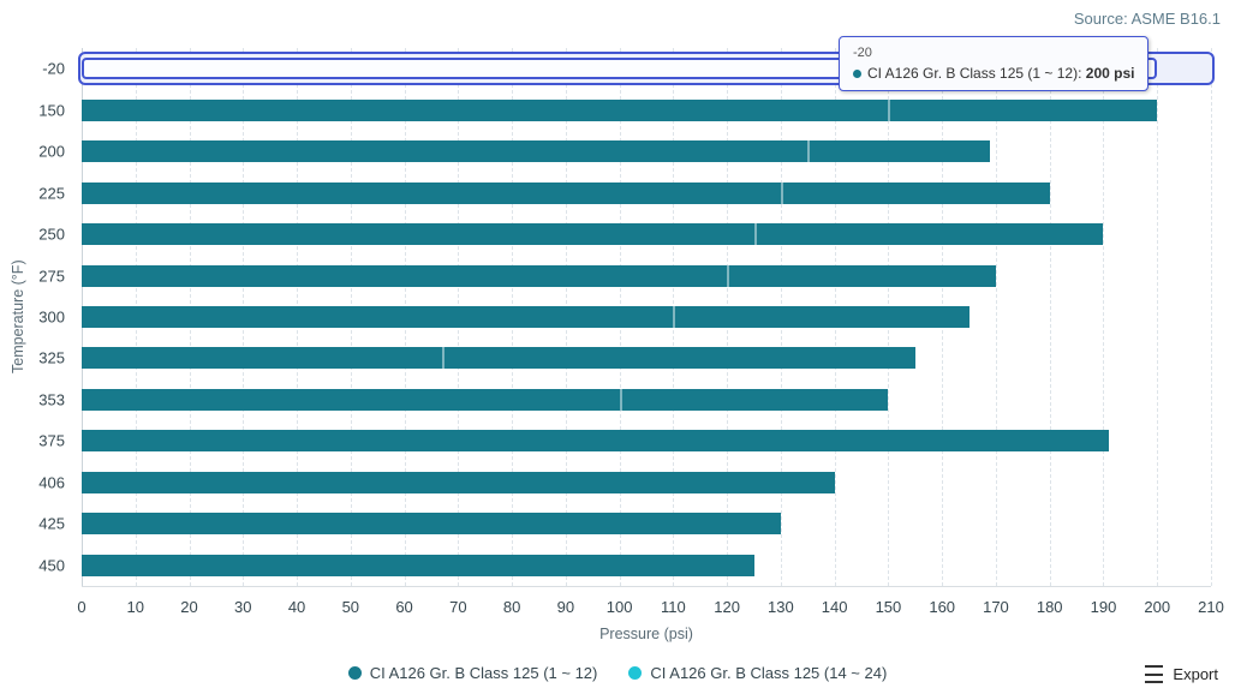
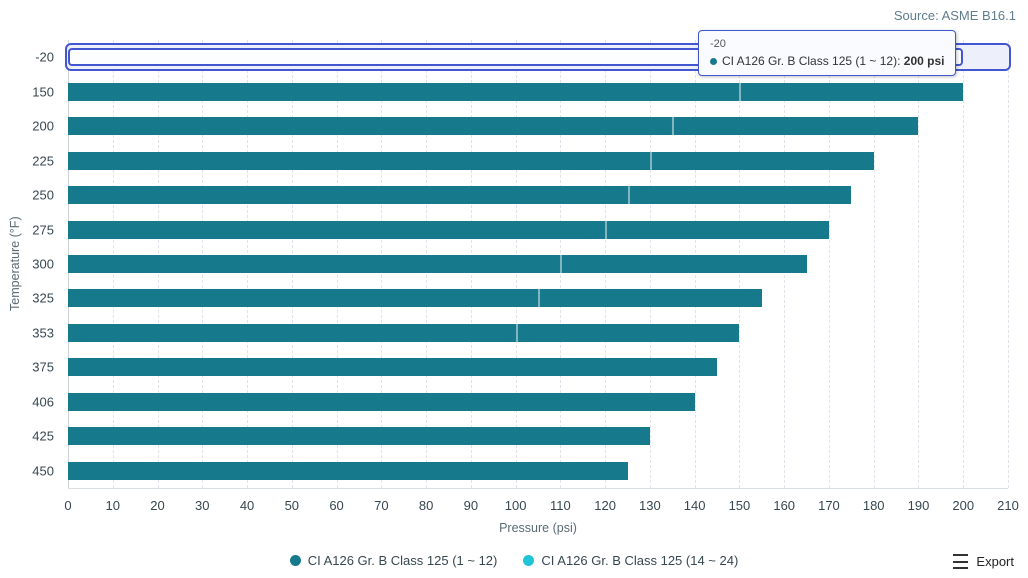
CI A126 Gr. B Class 125 (1 ~ 12)/200: 169 -> 190
CI A126 Gr. B Class 125 (1 ~ 12)/250: 190 -> 175
CI A126 Gr. B Class 125 (14 ~ 24)/325: 67 -> 105
CI A126 Gr. B Class 125 (1 ~ 12)/375: 191 -> 145
